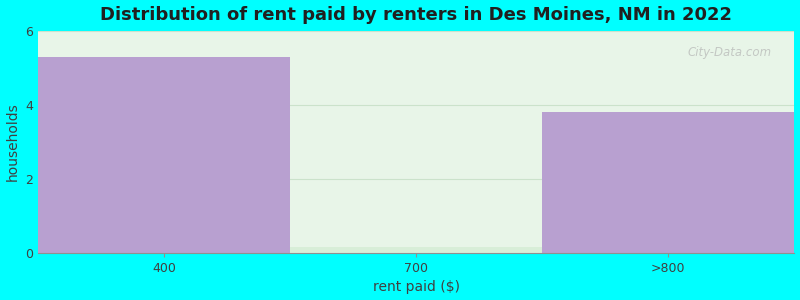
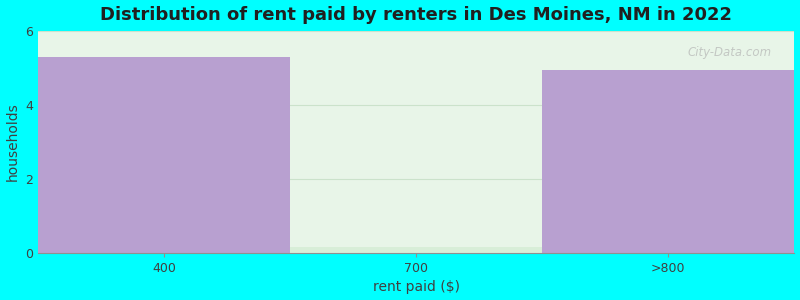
>800: 3.80 -> 4.95
